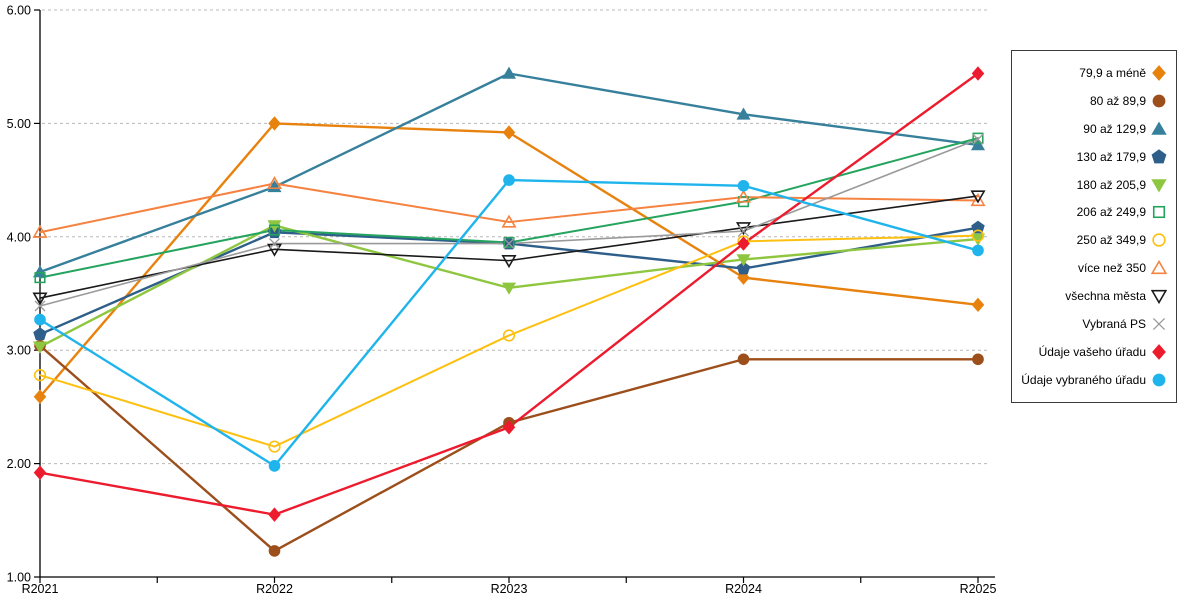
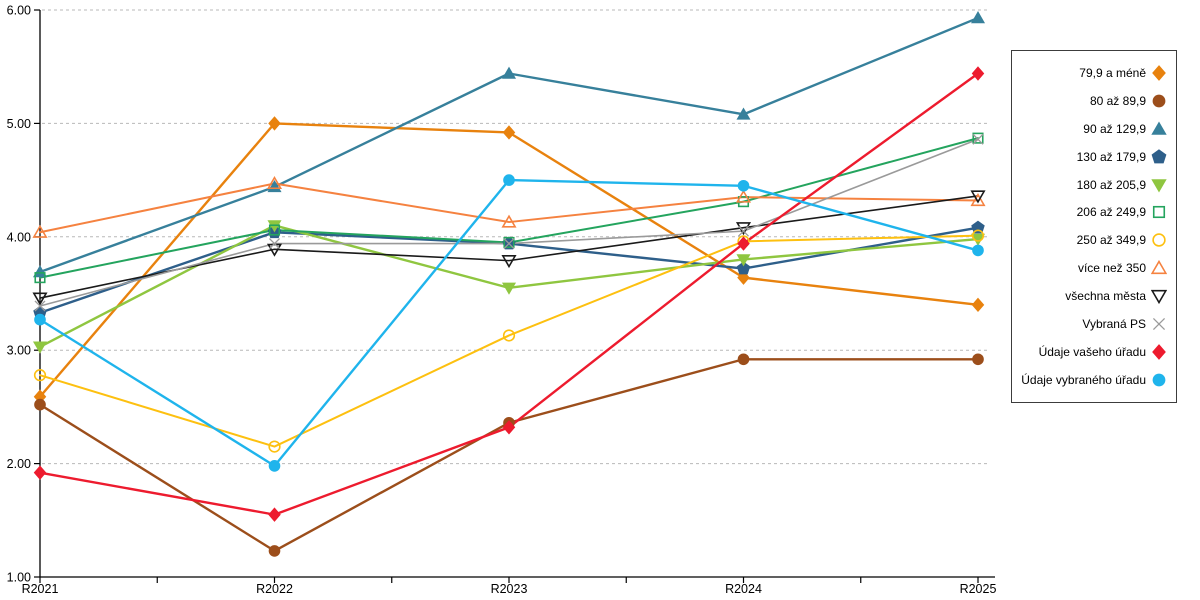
80 až 89,9/R2021: 3.04 -> 2.52
130 až 179,9/R2021: 3.14 -> 3.33
90 až 129,9/R2025: 4.81 -> 5.93
